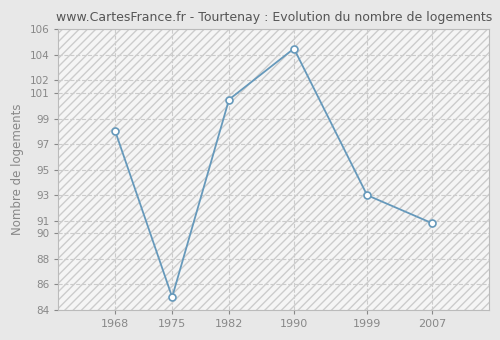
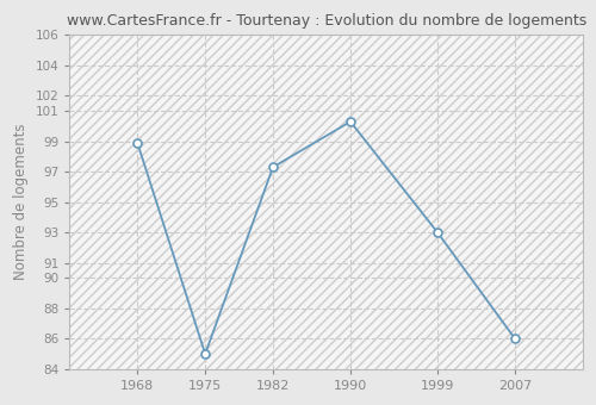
1968: 98.0 -> 98.9
1982: 100.5 -> 97.3
1990: 104.5 -> 100.3
2007: 90.8 -> 86.0
